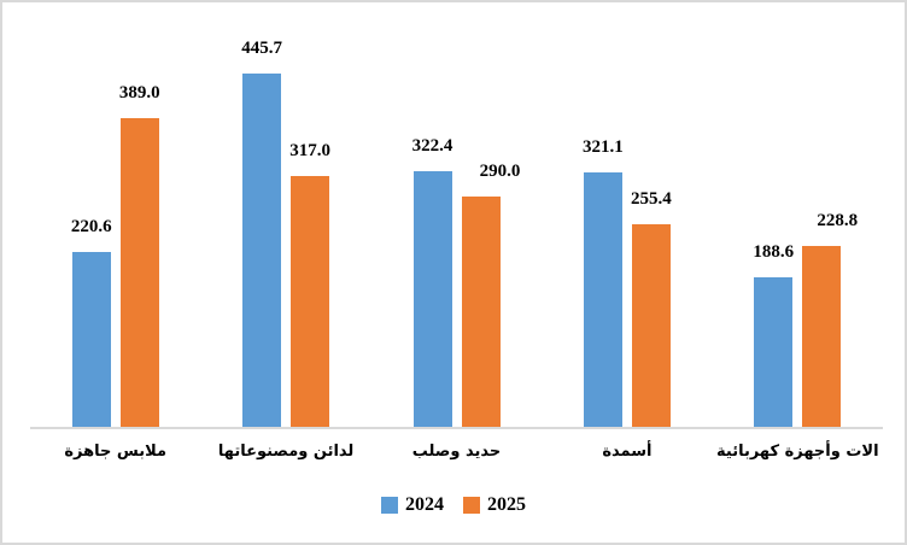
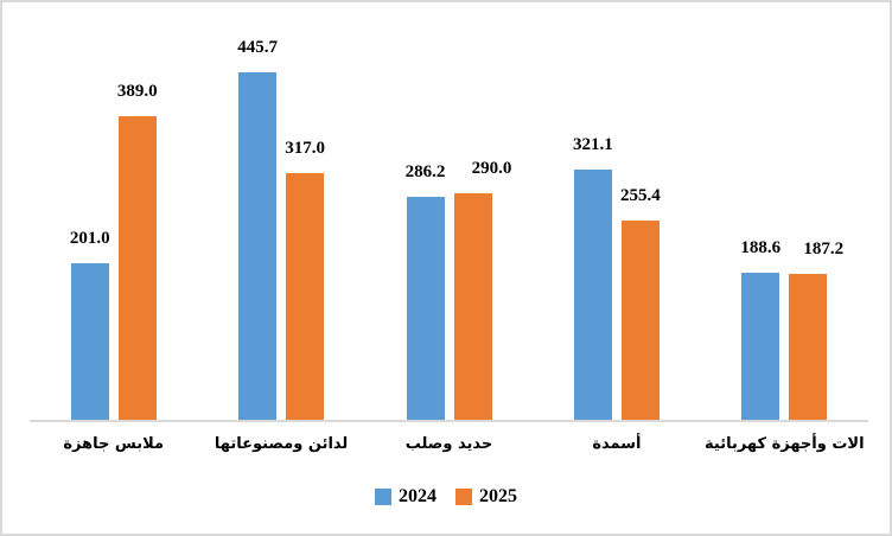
2024/ملابس جاهزة: 220.6 -> 201.0
2024/حديد وصلب: 322.4 -> 286.2
2025/الات وأجهزة كهربائية: 228.8 -> 187.2
